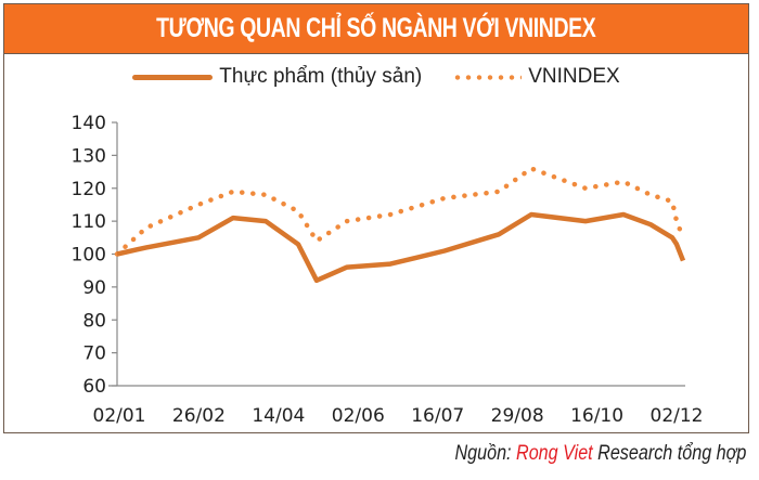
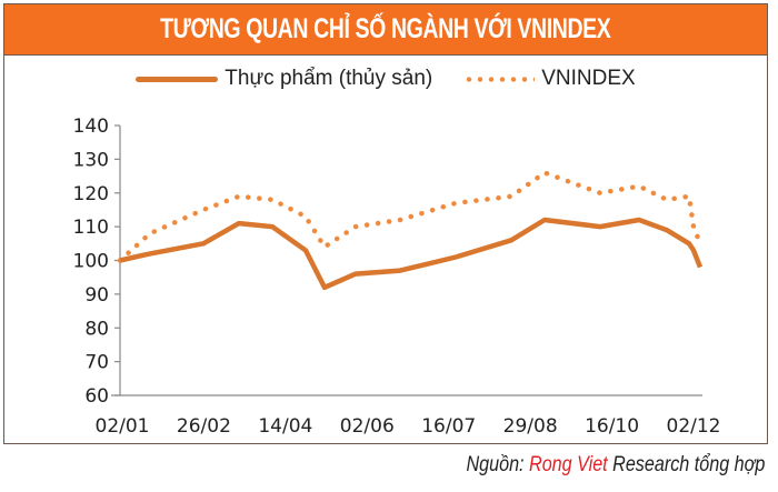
VNINDEX/02/12: 116 -> 119
